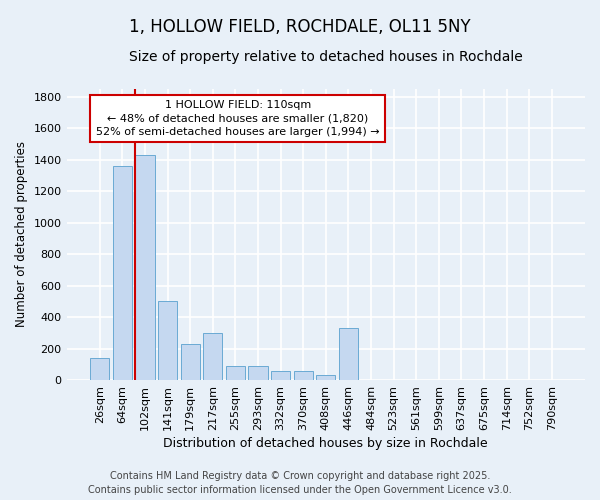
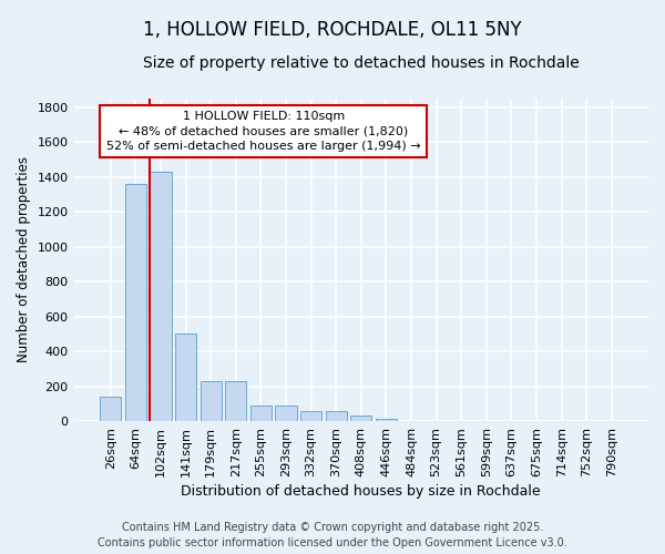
217sqm: 300 -> 230
446sqm: 330 -> 20
